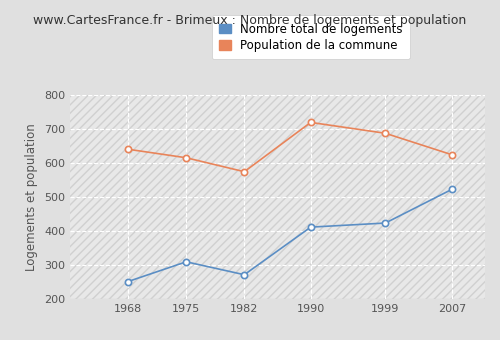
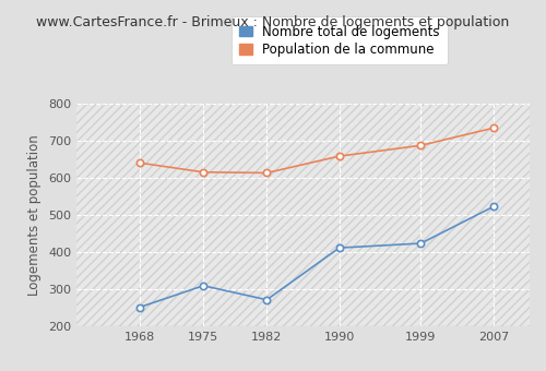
Population de la commune/1982: 575 -> 614
Population de la commune/1990: 720 -> 659
Population de la commune/2007: 625 -> 735
